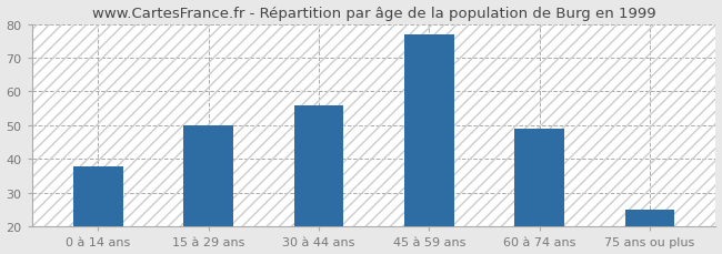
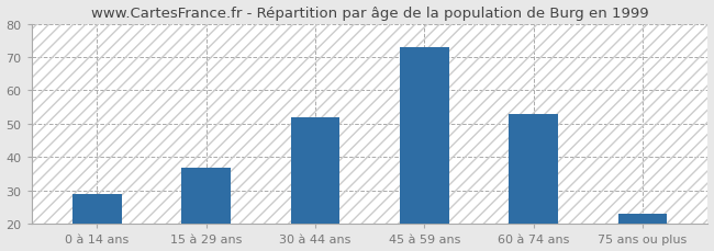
0 à 14 ans: 38 -> 29
15 à 29 ans: 50 -> 37
30 à 44 ans: 56 -> 52
45 à 59 ans: 77 -> 73
60 à 74 ans: 49 -> 53
75 ans ou plus: 25 -> 23
